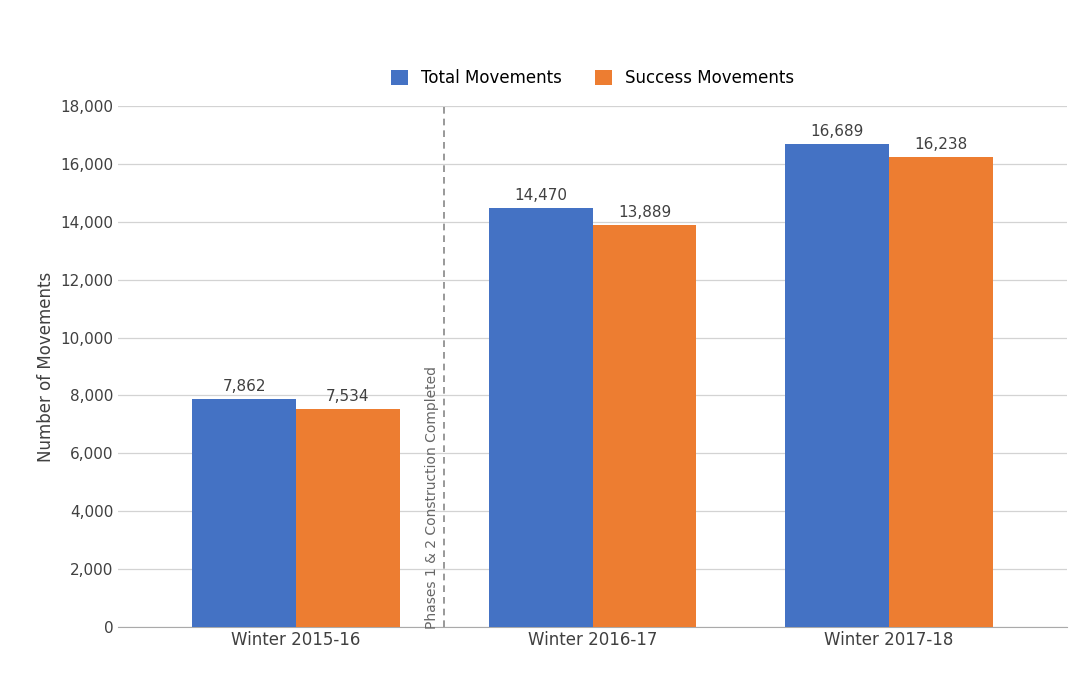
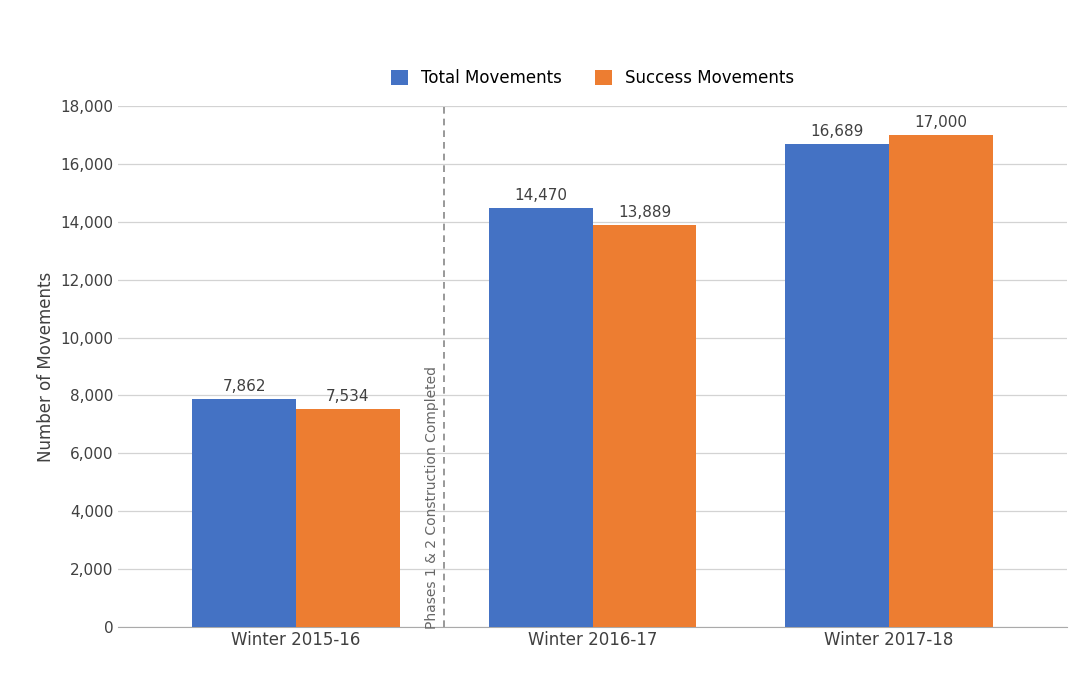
Success Movements/Winter 2017-18: 16,238 -> 17,000
